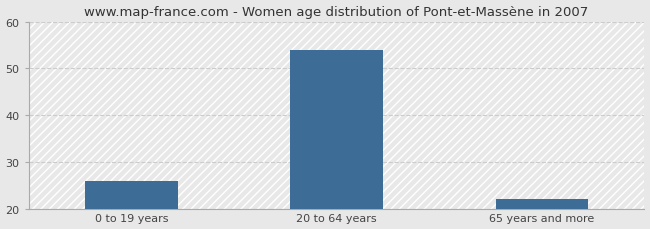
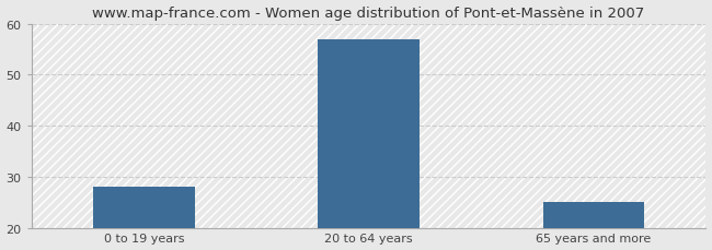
0 to 19 years: 26 -> 28
20 to 64 years: 54 -> 57
65 years and more: 22 -> 25
